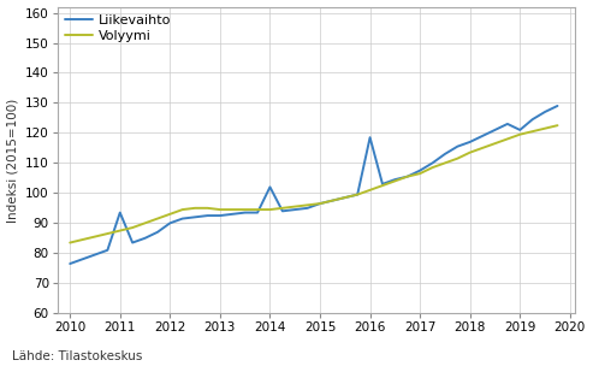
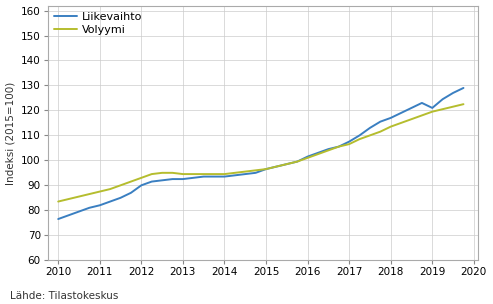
Liikevaihto/2011: 93.5 -> 82.0
Liikevaihto/2014: 102.0 -> 93.5
Liikevaihto/2016: 118.5 -> 101.5
